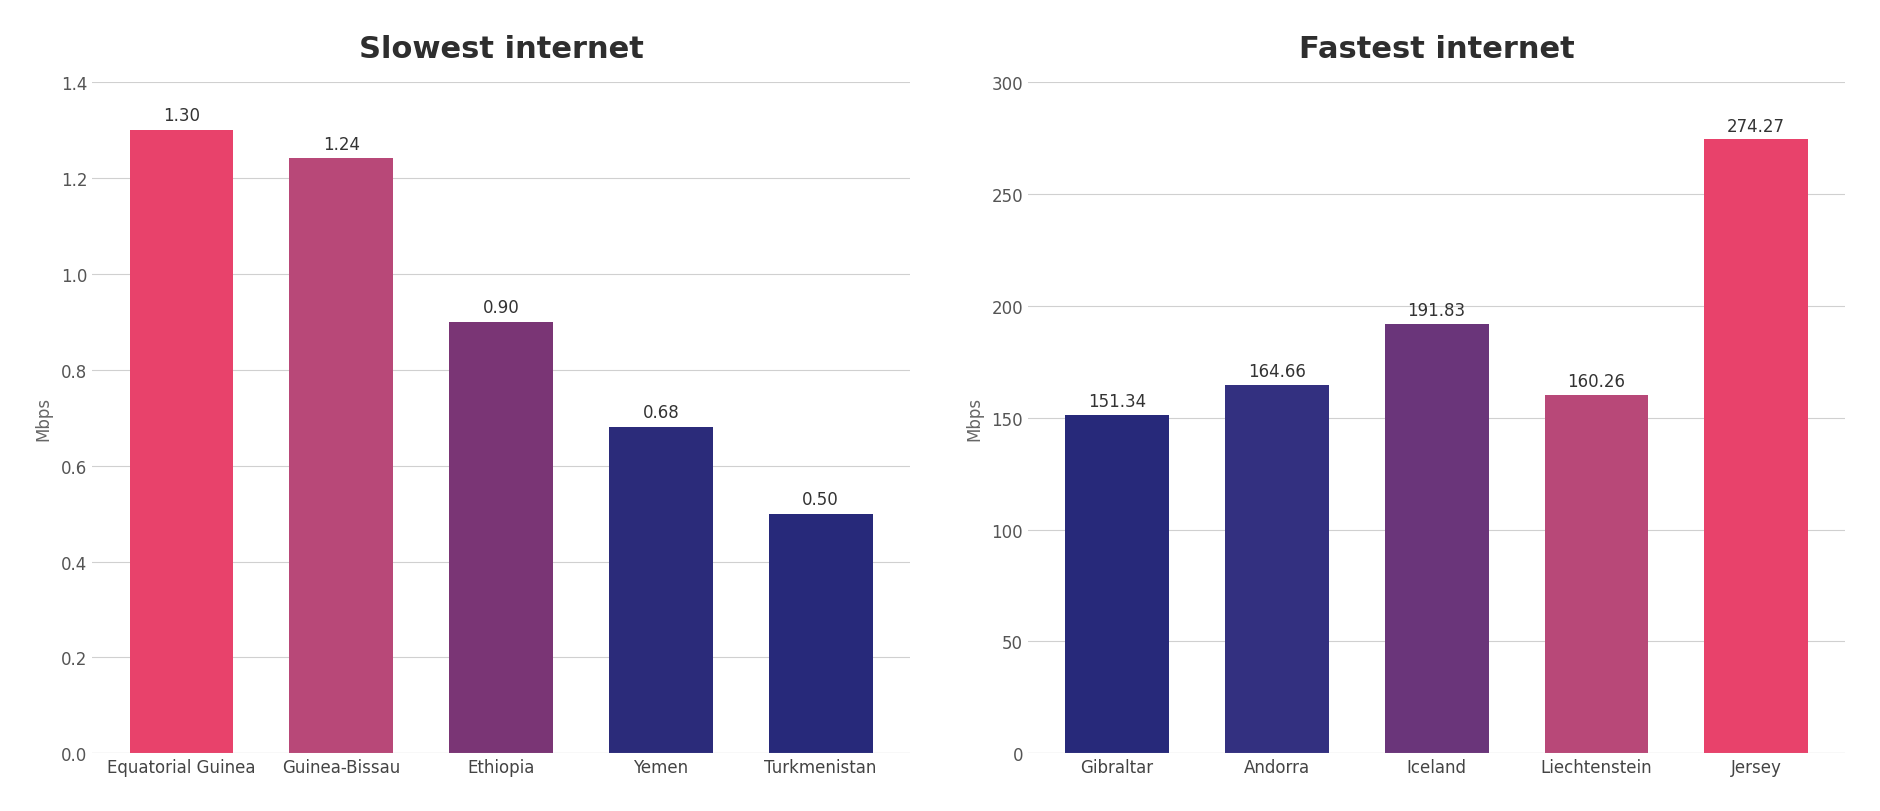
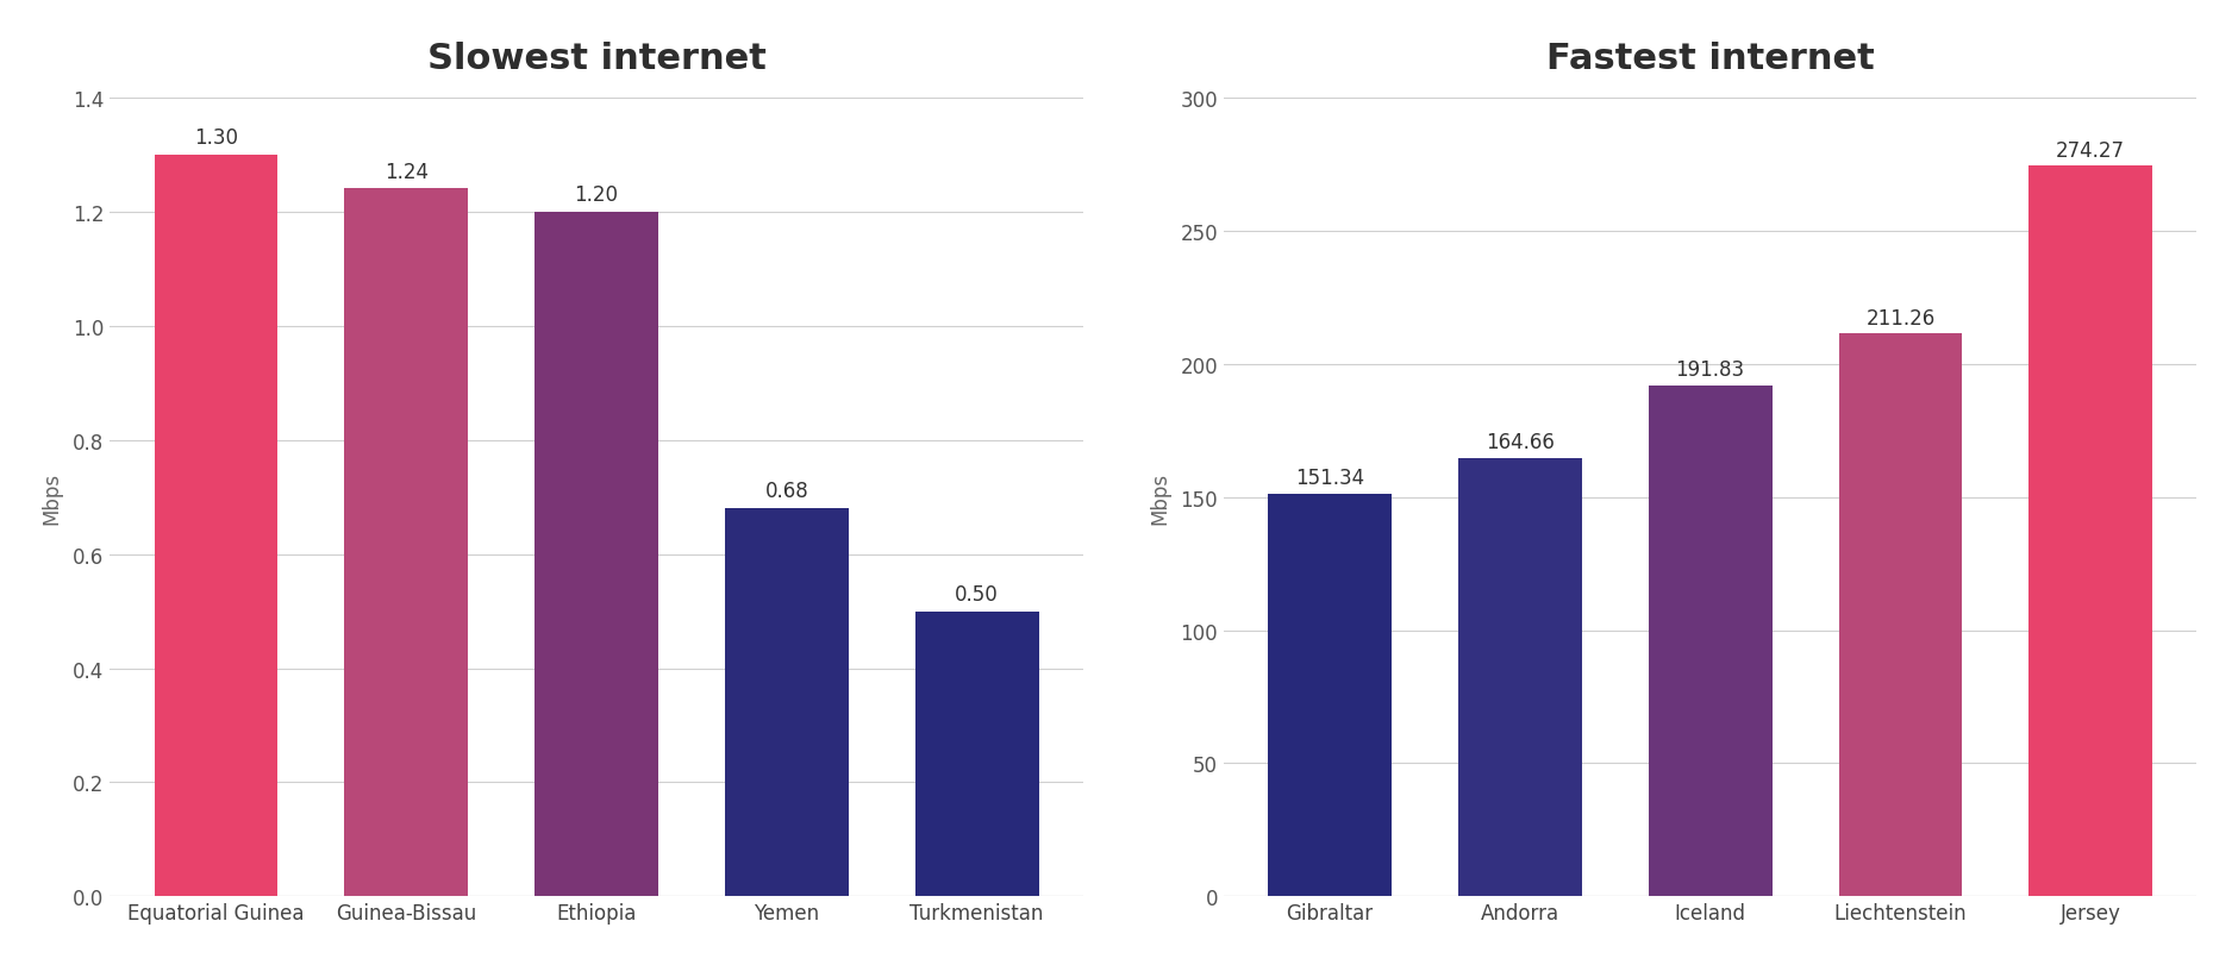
Slowest internet/Ethiopia: 0.90 -> 1.20
Fastest internet/Liechtenstein: 160.26 -> 211.26
